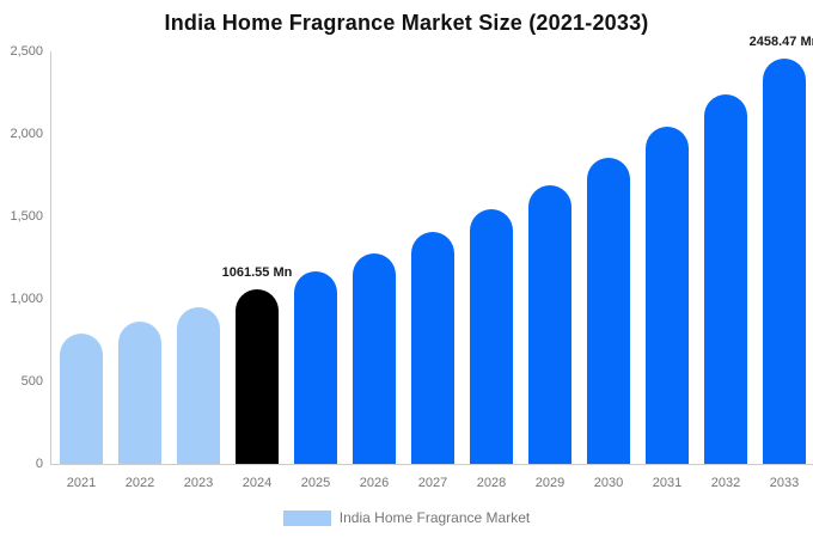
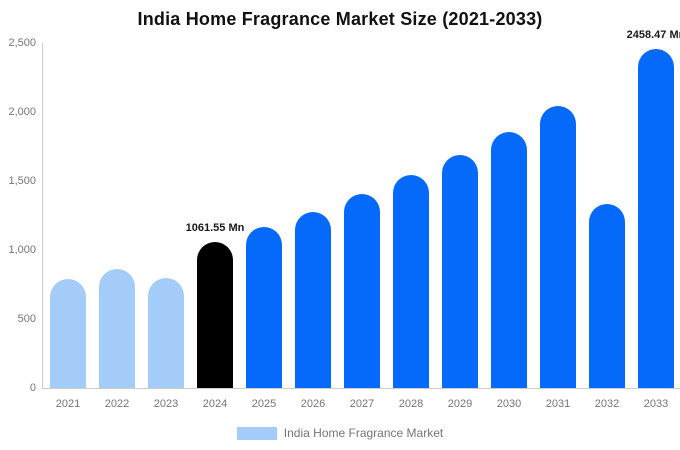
2023: 950 -> 800
2032: 2240 -> 1330
